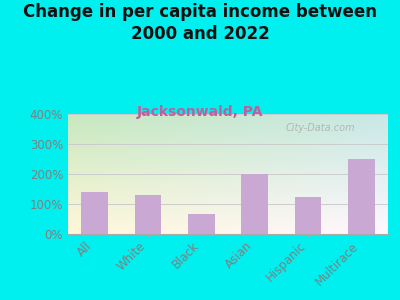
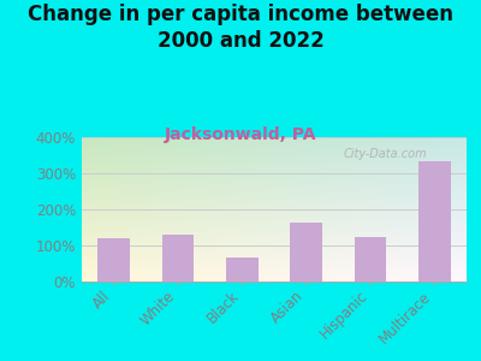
All: 140% -> 120%
Asian: 200% -> 163%
Multirace: 250% -> 335%
